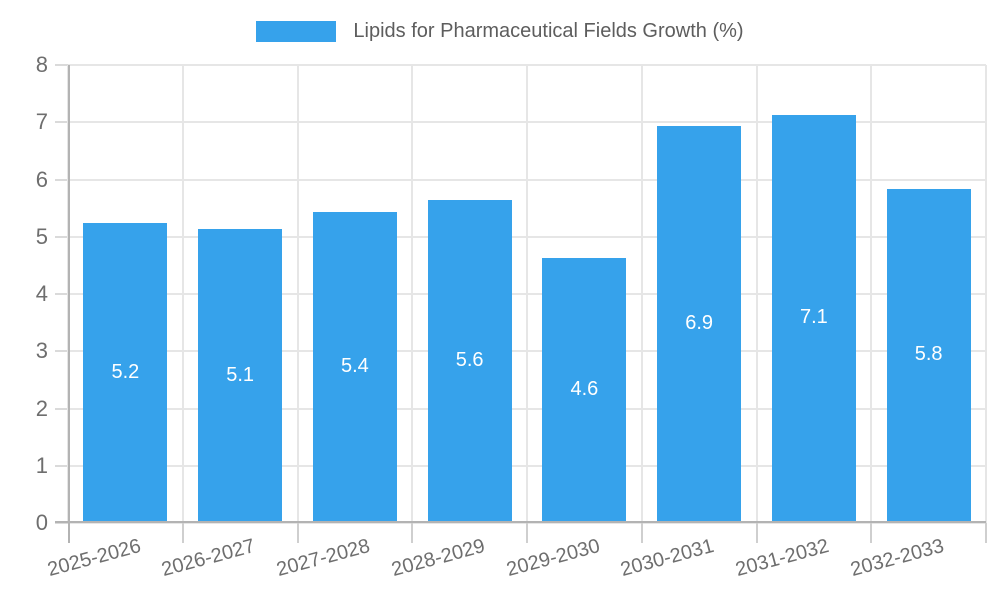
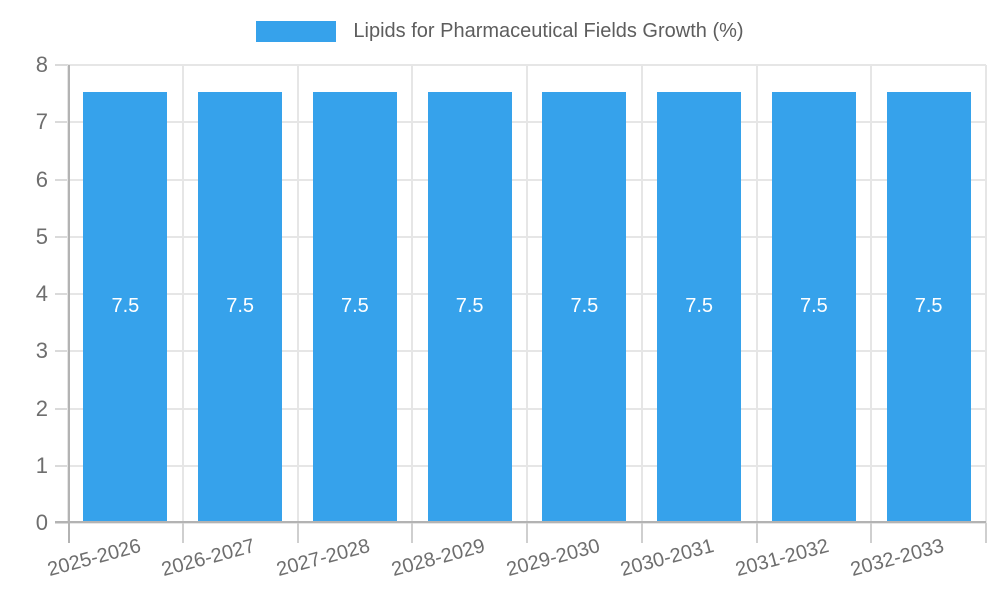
2025-2026: 5.2 -> 7.5
2026-2027: 5.1 -> 7.5
2027-2028: 5.4 -> 7.5
2028-2029: 5.6 -> 7.5
2029-2030: 4.6 -> 7.5
2030-2031: 6.9 -> 7.5
2031-2032: 7.1 -> 7.5
2032-2033: 5.8 -> 7.5
